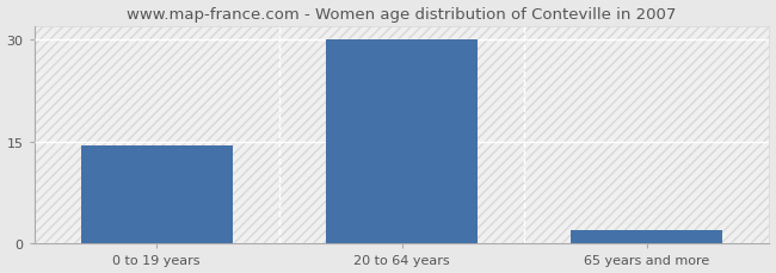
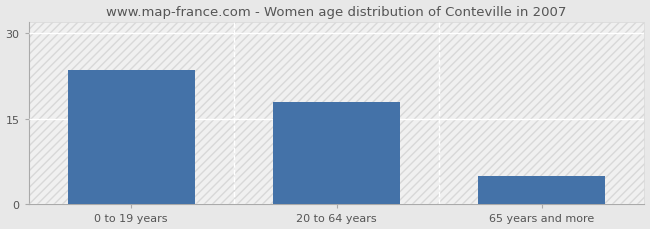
0 to 19 years: 14.5 -> 23.6
20 to 64 years: 30.0 -> 18.0
65 years and more: 2.0 -> 5.0
